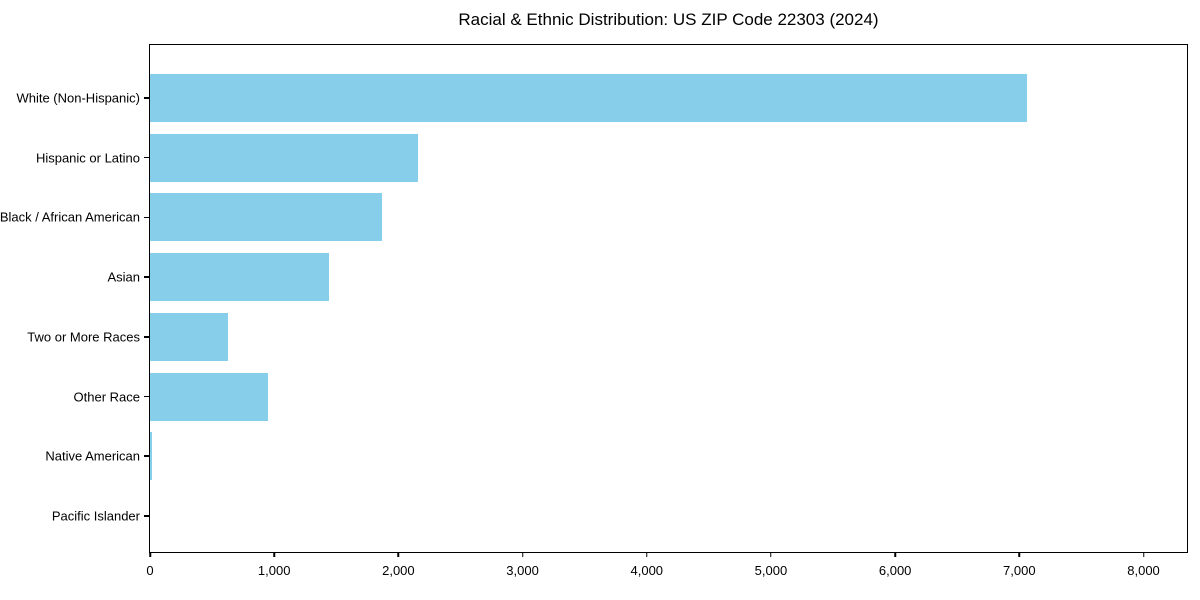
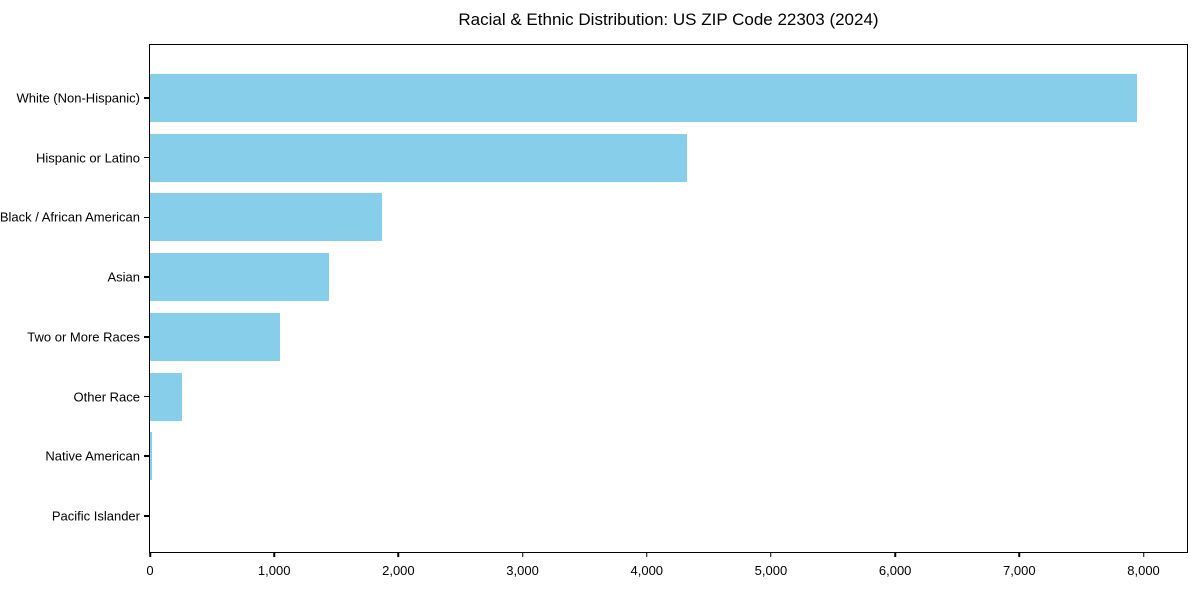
White (Non-Hispanic): 7060 -> 7950
Hispanic or Latino: 2160 -> 4320
Two or More Races: 630 -> 1050
Other Race: 950 -> 260
